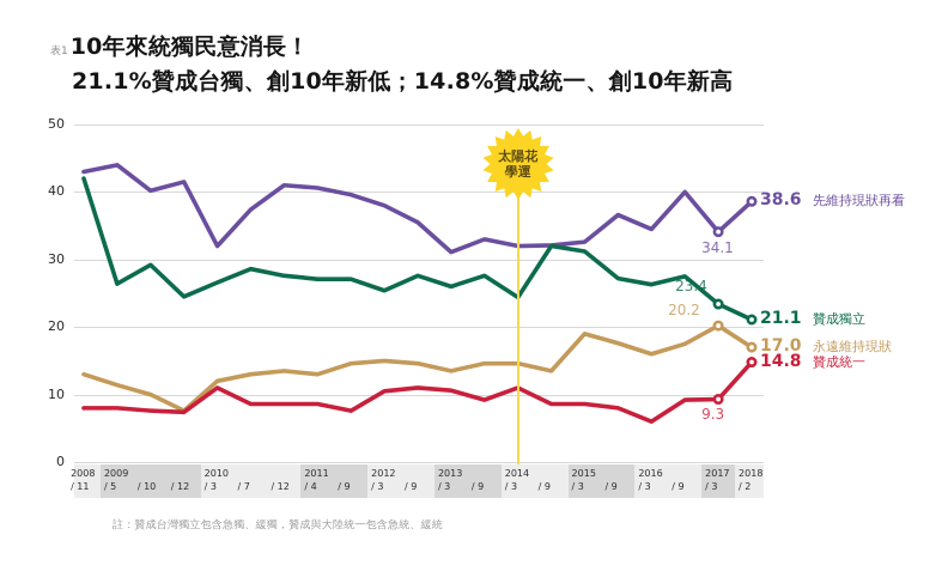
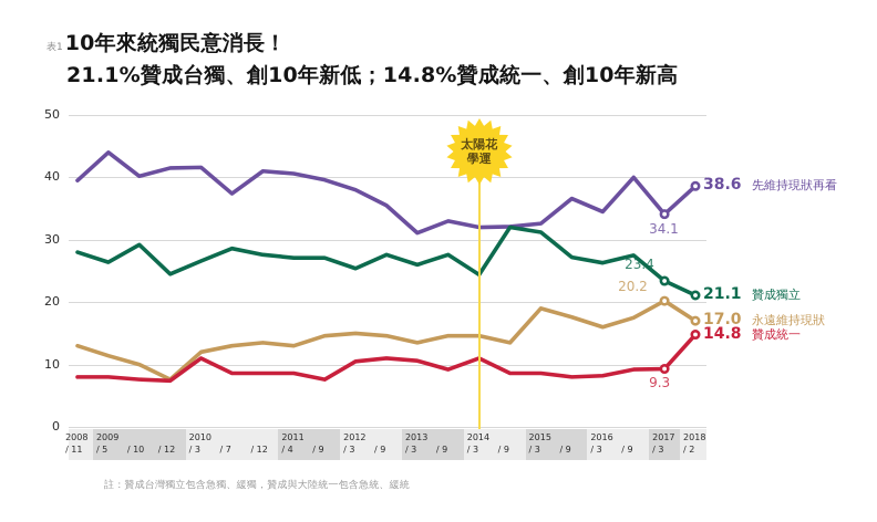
先維持現狀再看/2008 / 11: 43 -> 40
贊成獨立/2008 / 11: 42 -> 28
先維持現狀再看/2010 / 3: 32 -> 42
贊成統一/2016 / 3: 6 -> 8
